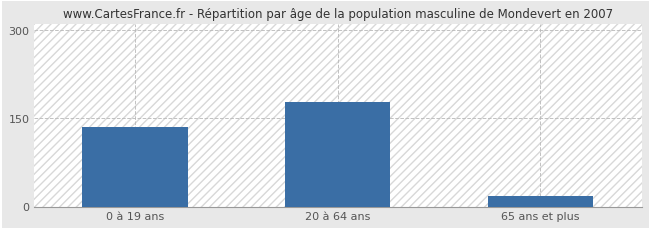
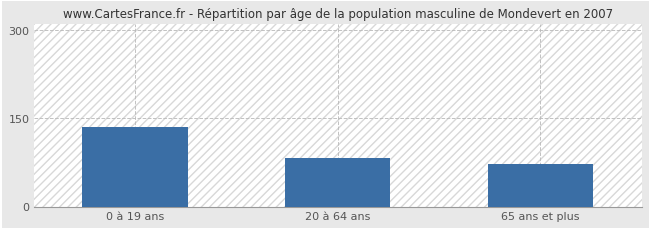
20 à 64 ans: 178 -> 82
65 ans et plus: 18 -> 72
